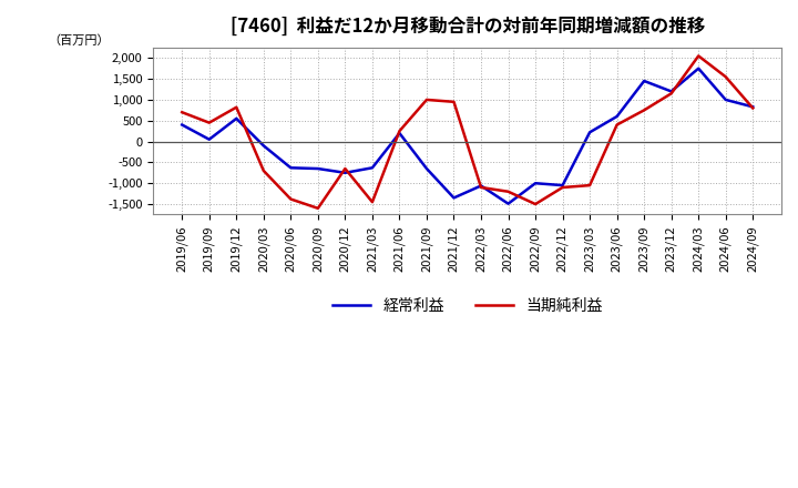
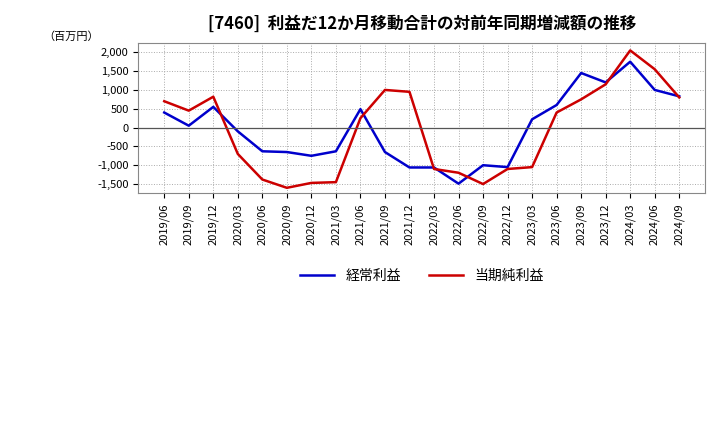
当期純利益/2020/12: -650 -> -1,470
経常利益/2021/06: 200 -> 490
経常利益/2021/12: -1,350 -> -1,060
